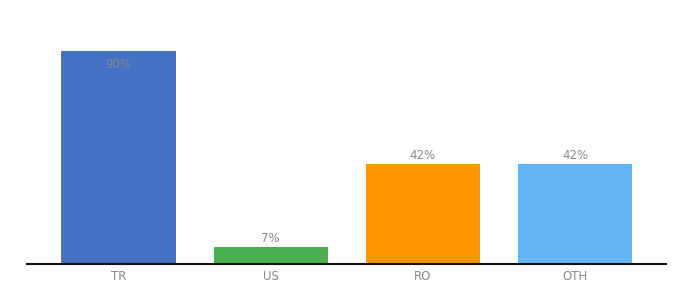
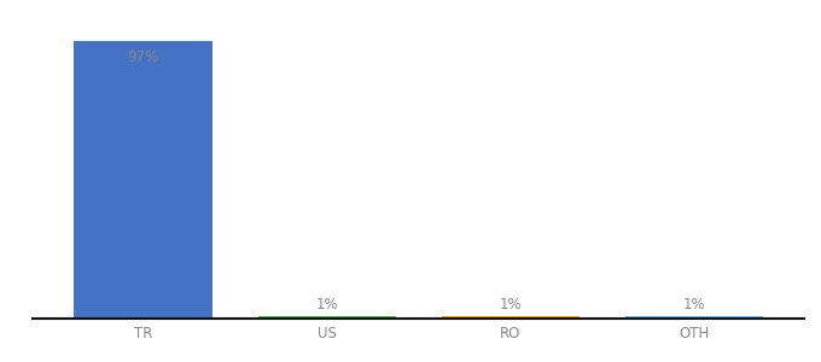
TR: 90% -> 97%
US: 7% -> 1%
RO: 42% -> 1%
OTH: 42% -> 1%
